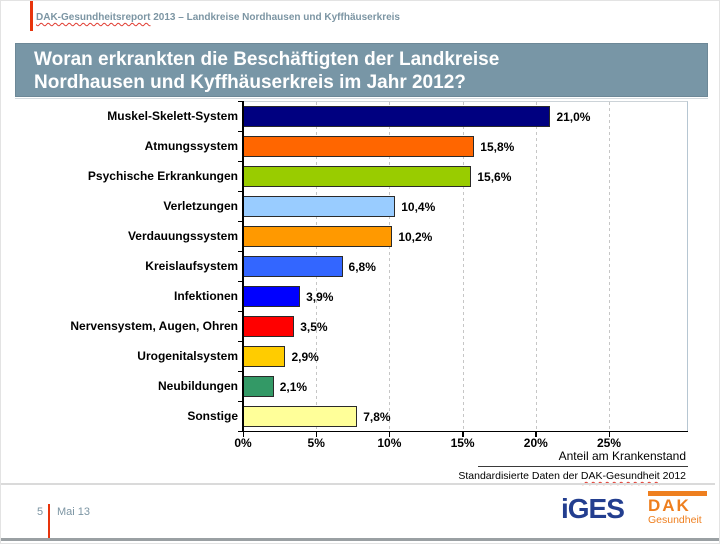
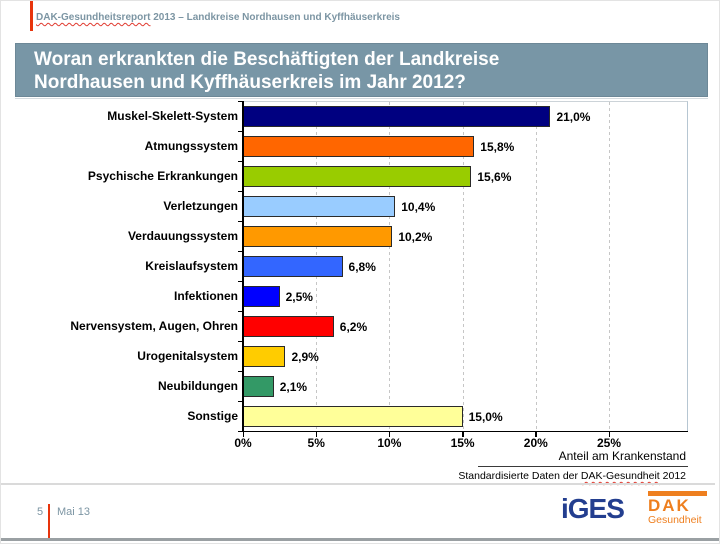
Infektionen: 3,9% -> 2,5%
Nervensystem, Augen, Ohren: 3,5% -> 6,2%
Sonstige: 7,8% -> 15,0%
